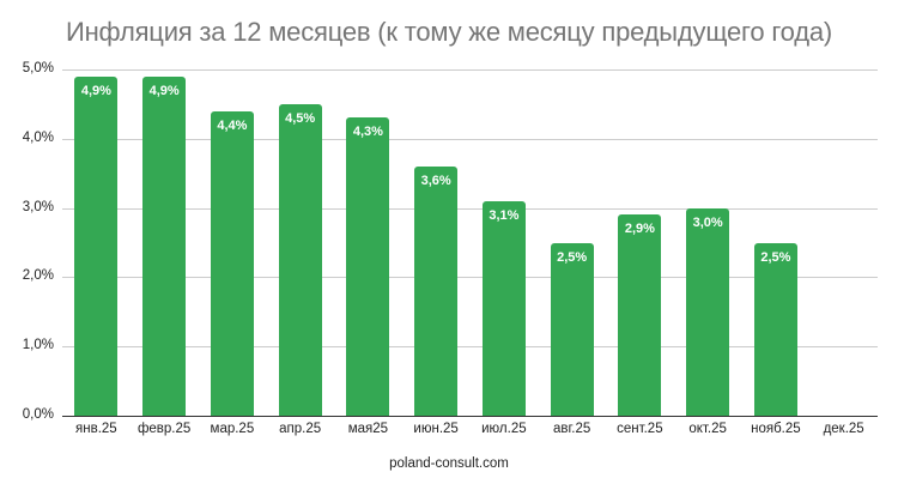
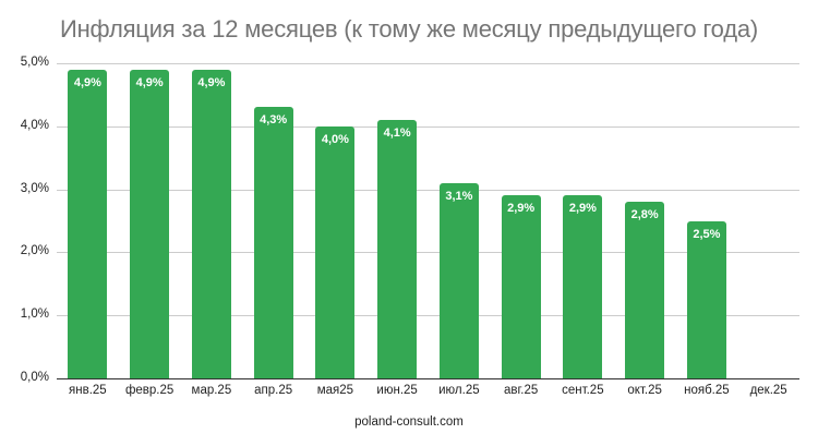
мар.25: 4,4% -> 4,9%
апр.25: 4,5% -> 4,3%
мая25: 4,3% -> 4,0%
июн.25: 3,6% -> 4,1%
авг.25: 2,5% -> 2,9%
окт.25: 3,0% -> 2,8%
